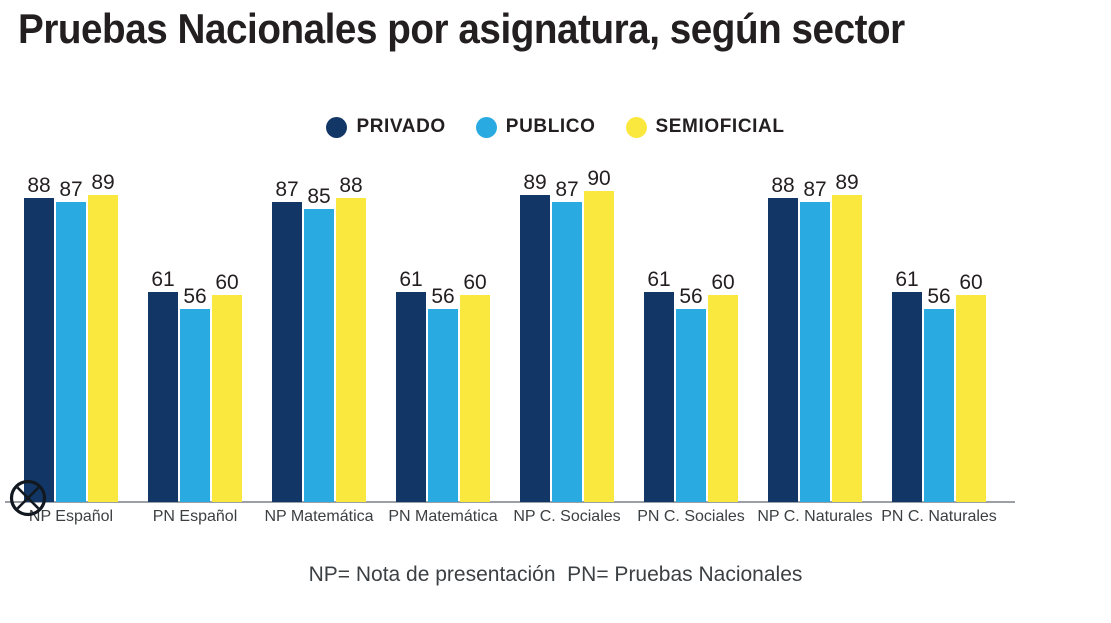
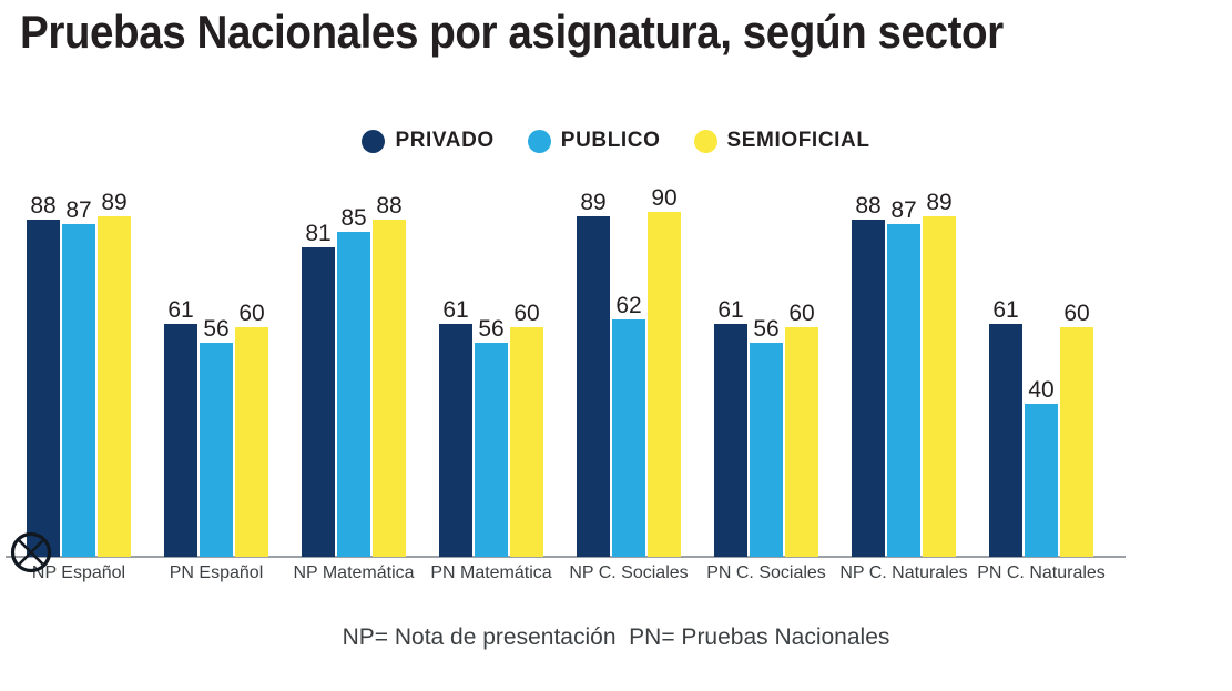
PRIVADO/NP Matemática: 87 -> 81
PUBLICO/NP C. Sociales: 87 -> 62
PUBLICO/PN C. Naturales: 56 -> 40
